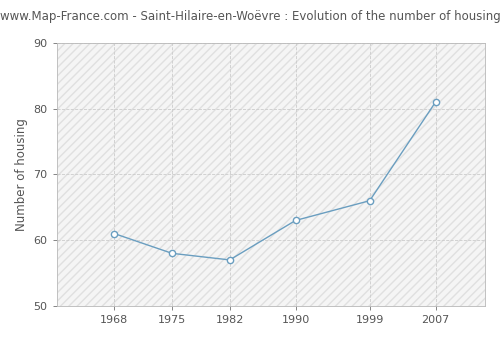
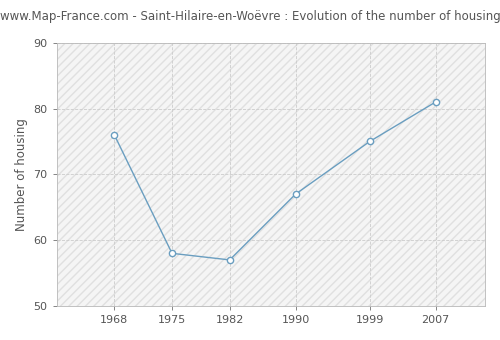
1968: 61 -> 76
1990: 63 -> 67
1999: 66 -> 75
